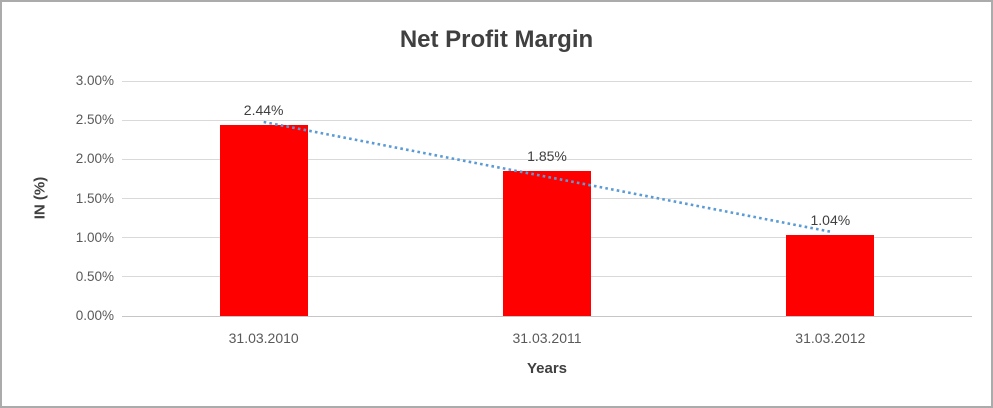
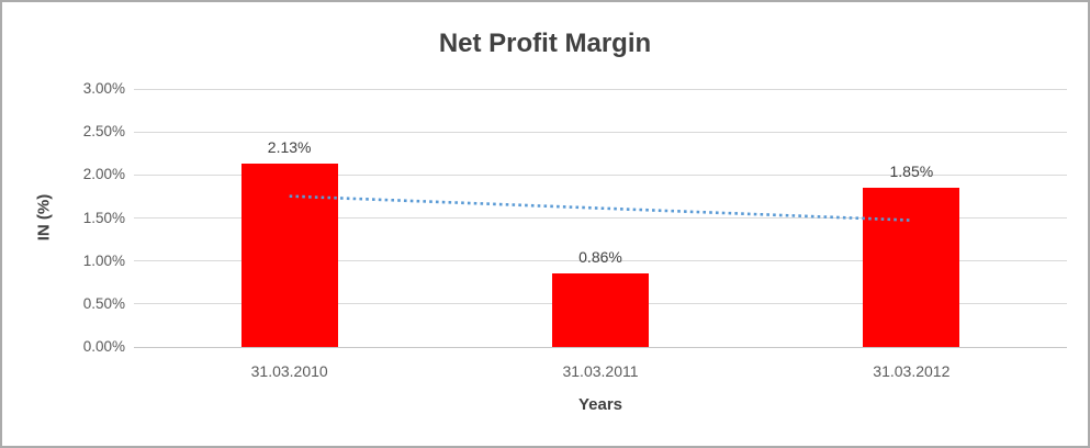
31.03.2010: 2.44% -> 2.13%
31.03.2011: 1.85% -> 0.86%
31.03.2012: 1.04% -> 1.85%
